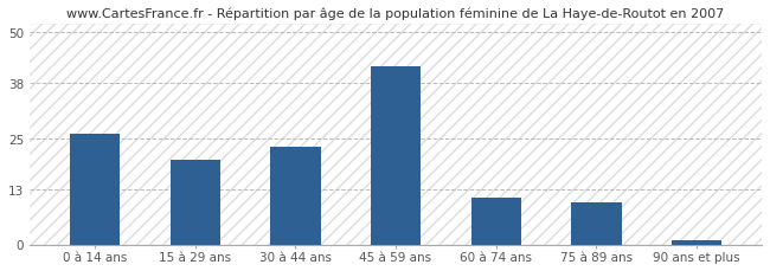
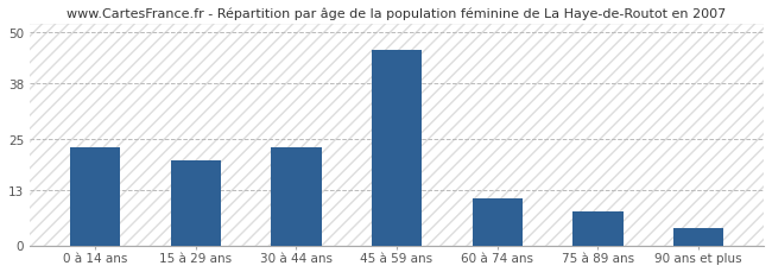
0 à 14 ans: 26 -> 23
45 à 59 ans: 42 -> 46
75 à 89 ans: 10 -> 8
90 ans et plus: 1 -> 4
